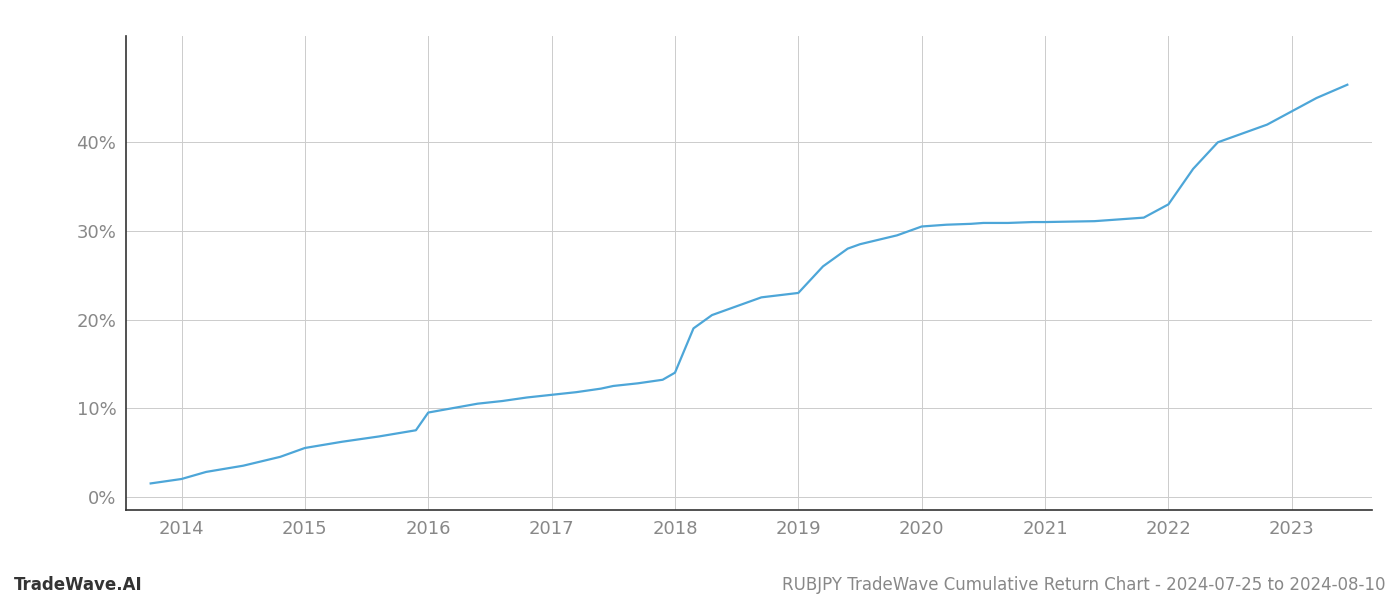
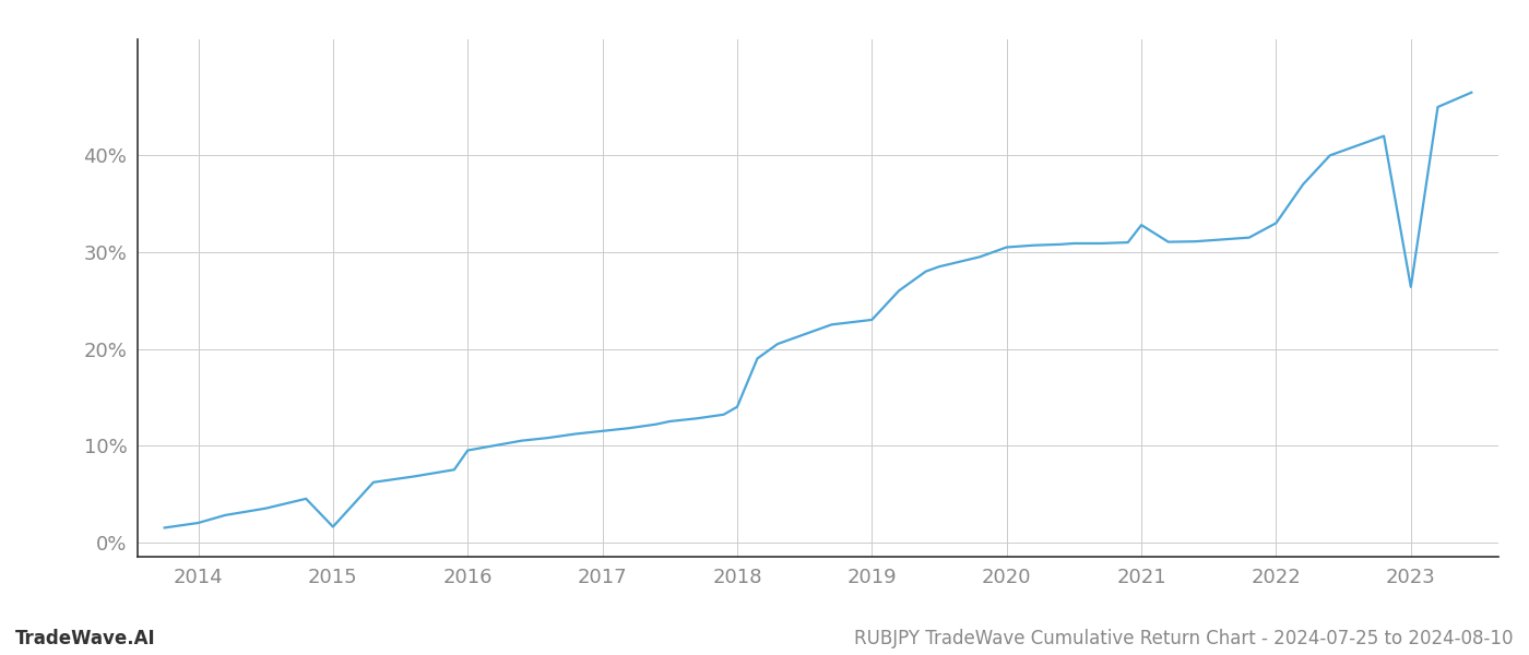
2015: 5.5% -> 1.6%
2021: 31.0% -> 32.8%
2023: 43.5% -> 26.4%
